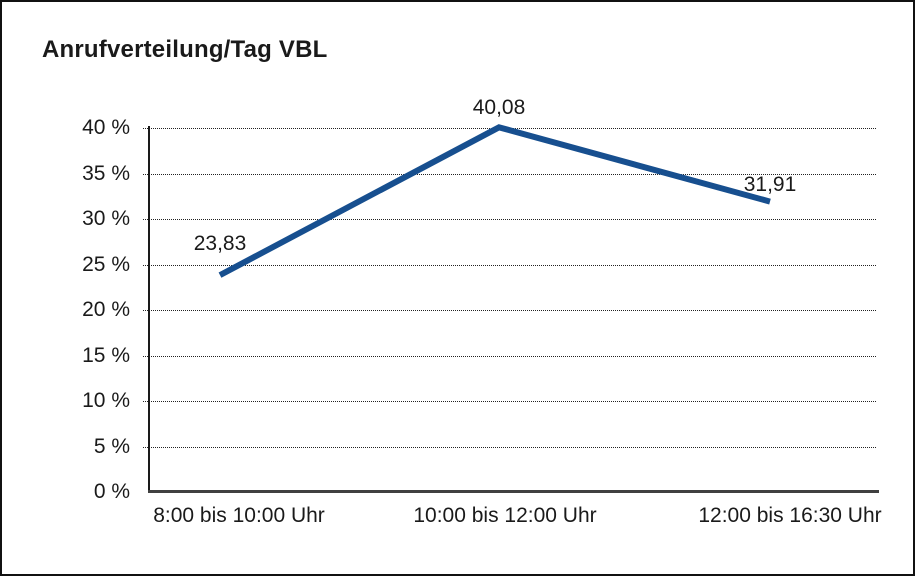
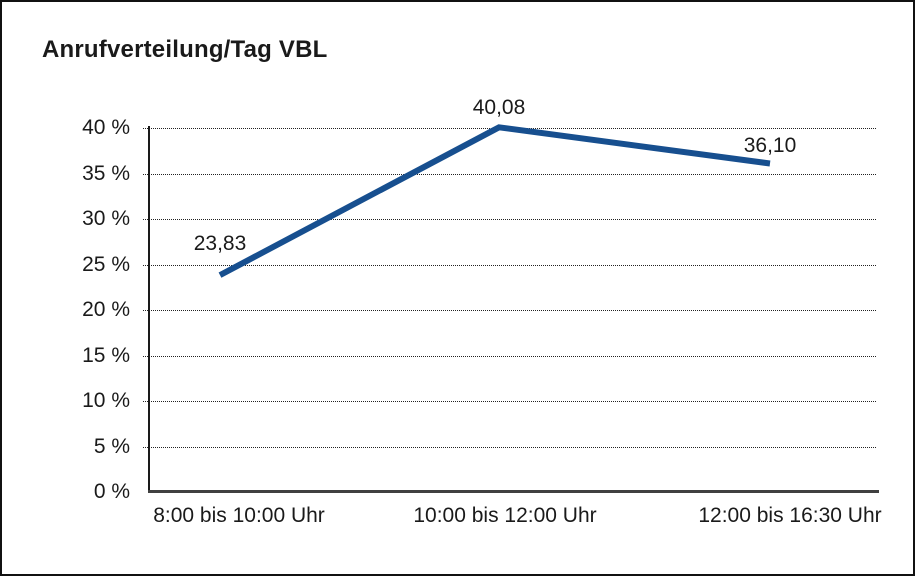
12:00 bis 16:30 Uhr: 31,91 -> 36,10
